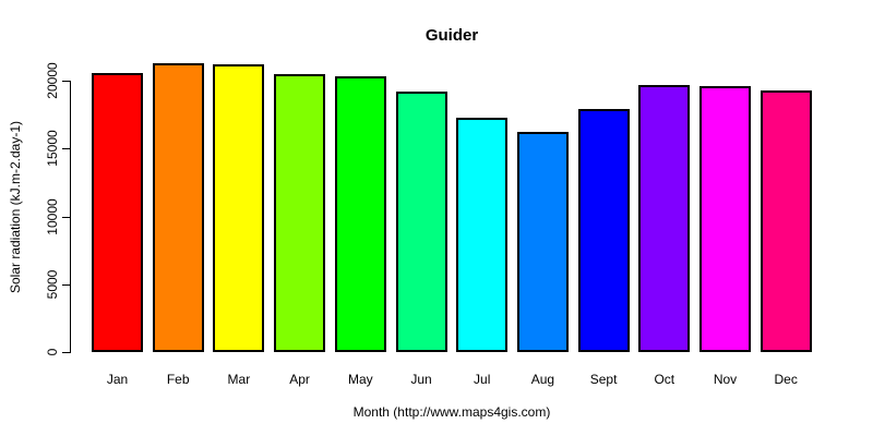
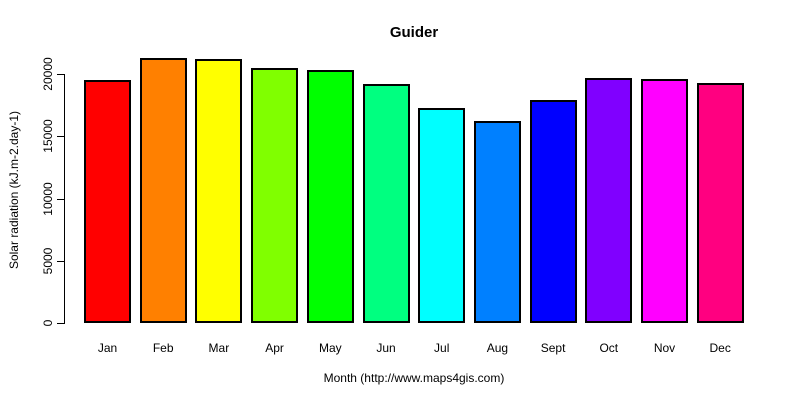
Jan: 20600 -> 19500
